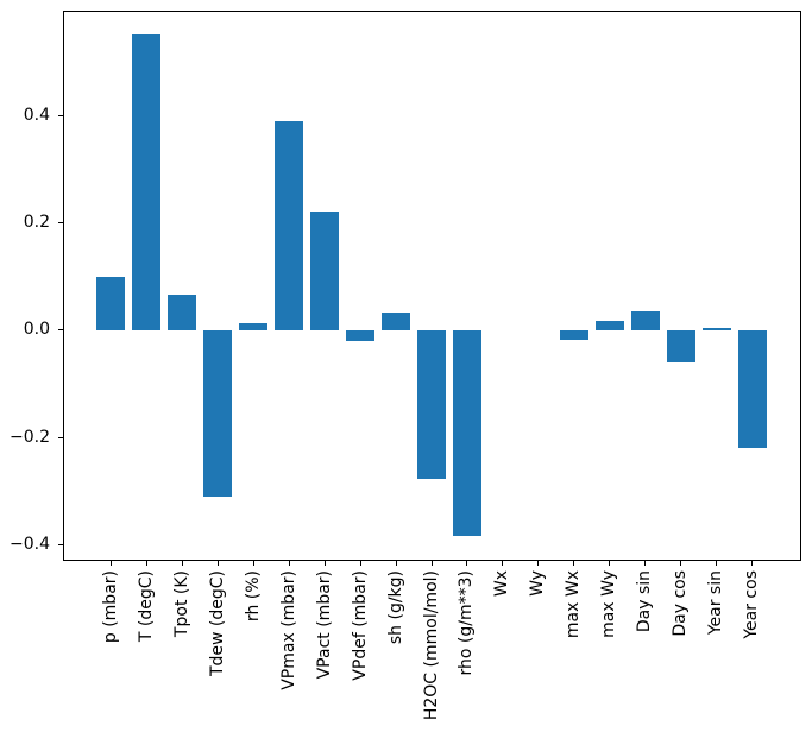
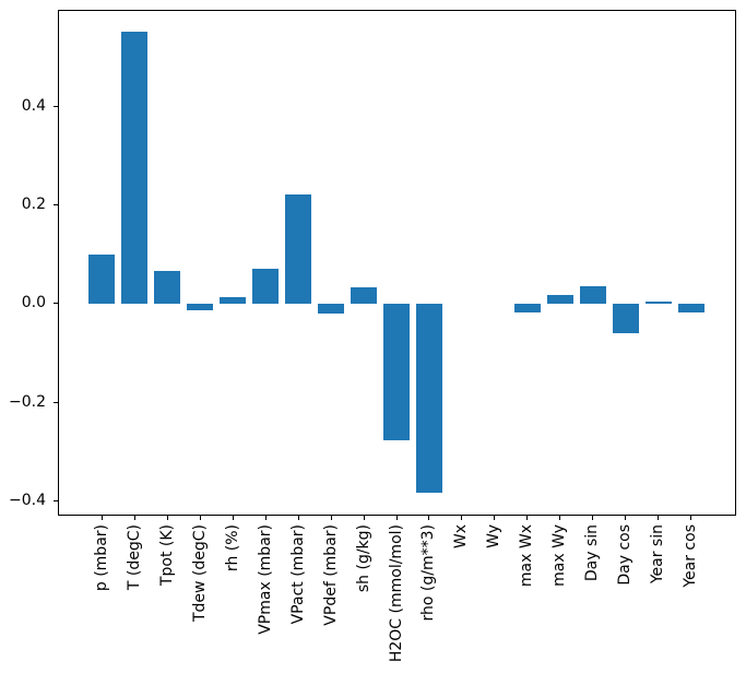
Tdew (degC): -0.31 -> -0.01
VPmax (mbar): 0.39 -> 0.07
Year cos: -0.22 -> -0.02
